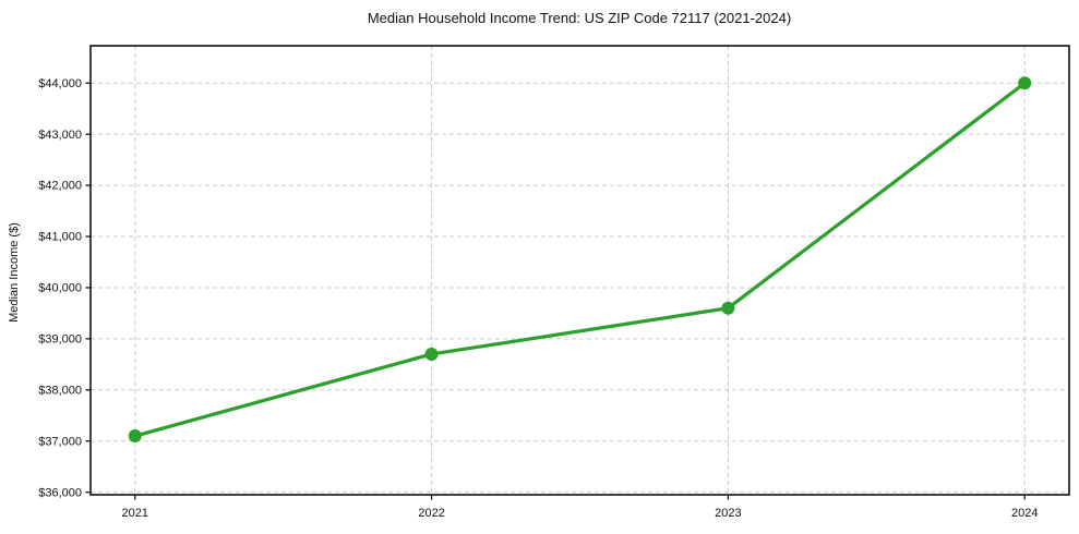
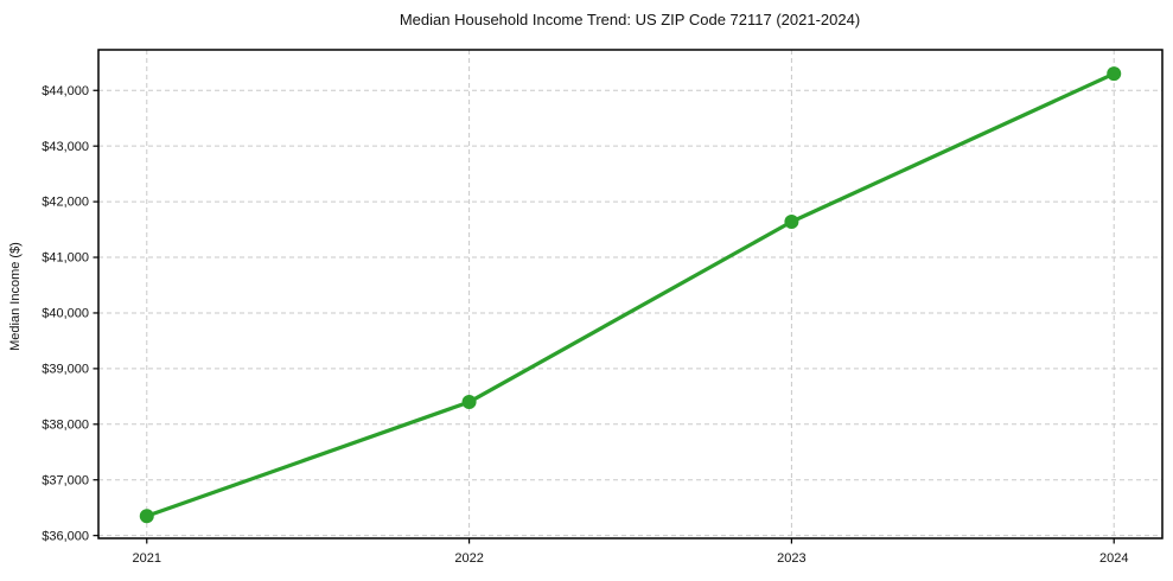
2021: $37100 -> $36400
2022: $38700 -> $38400
2023: $39600 -> $41600
2024: $44000 -> $44300
